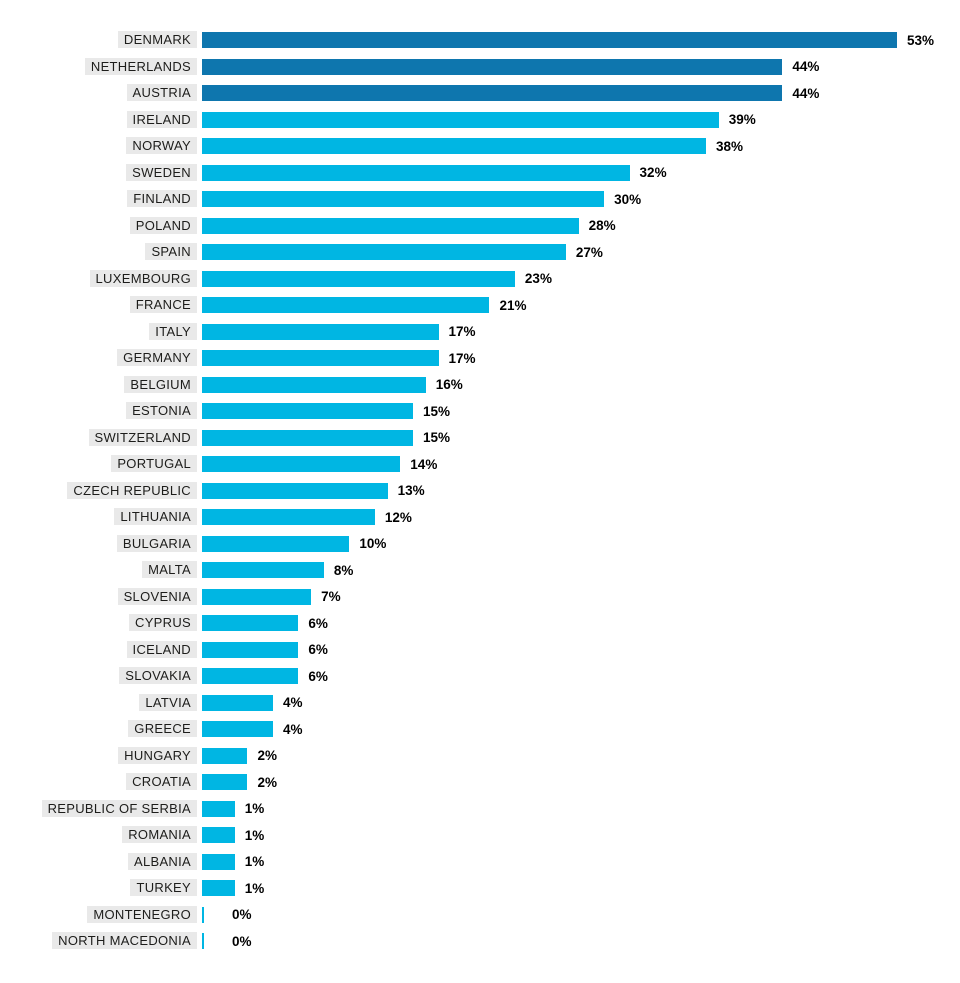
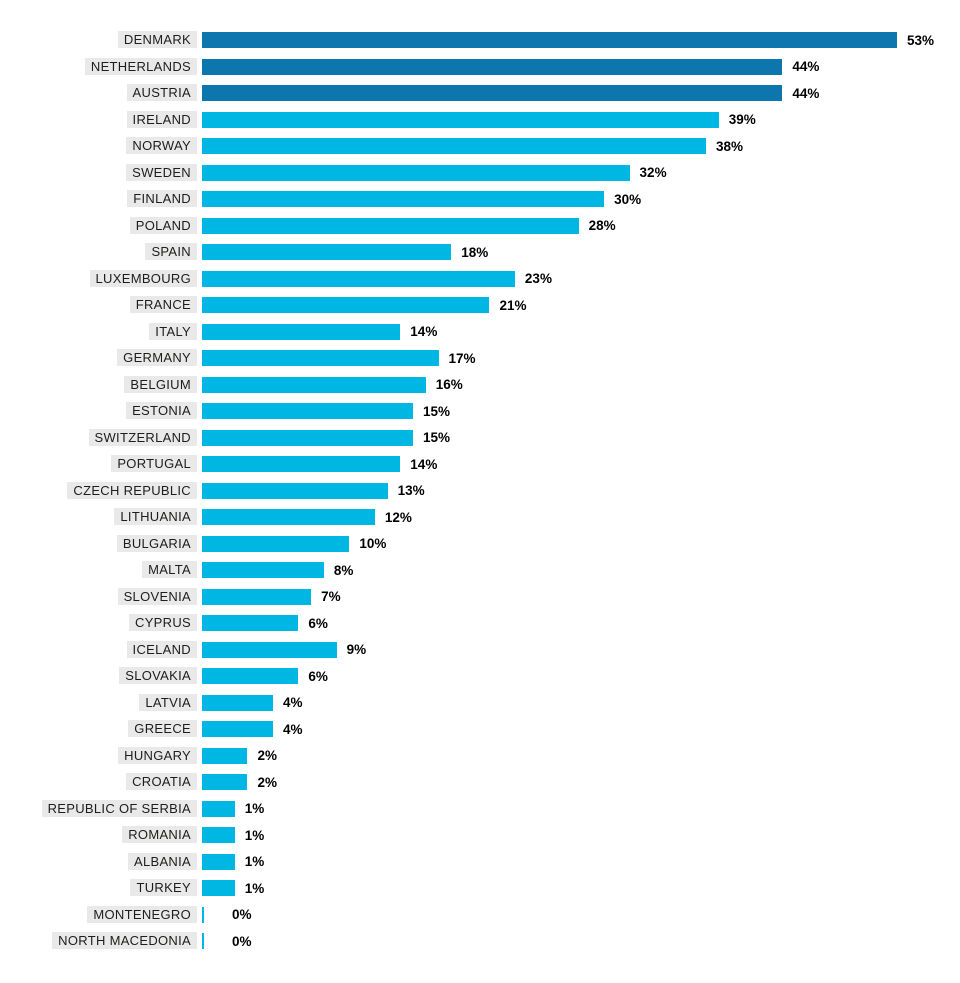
SPAIN: 27% -> 18%
ITALY: 17% -> 14%
ICELAND: 6% -> 9%
